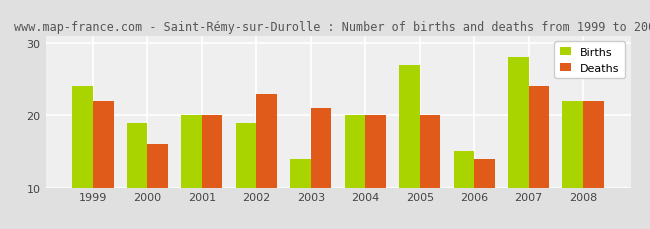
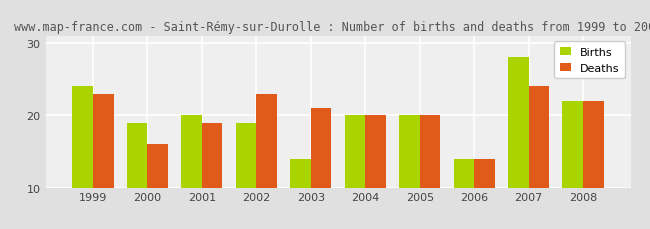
Deaths/1999: 22 -> 23
Deaths/2001: 20 -> 19
Births/2005: 27 -> 20
Births/2006: 15 -> 14
